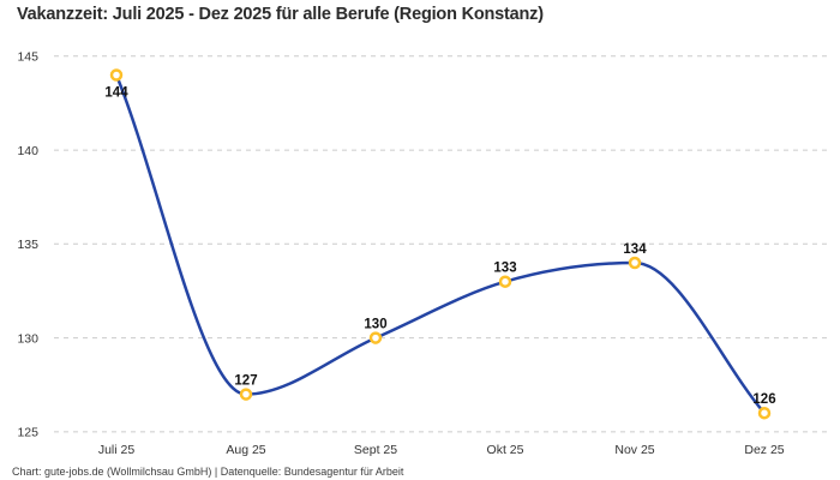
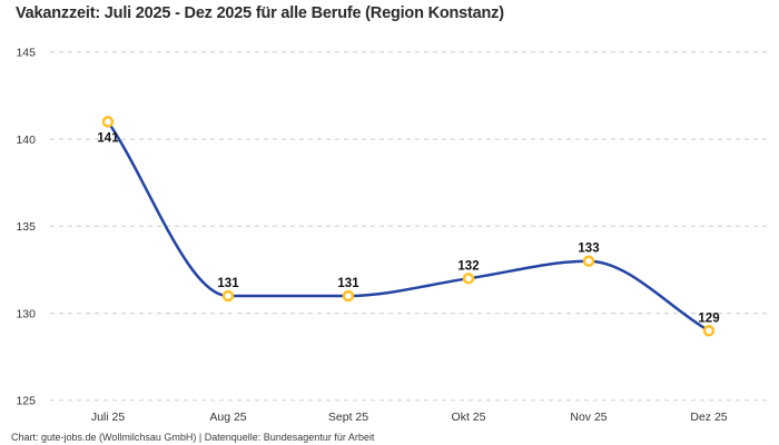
Juli 25: 144 -> 141
Aug 25: 127 -> 131
Sept 25: 130 -> 131
Okt 25: 133 -> 132
Nov 25: 134 -> 133
Dez 25: 126 -> 129
